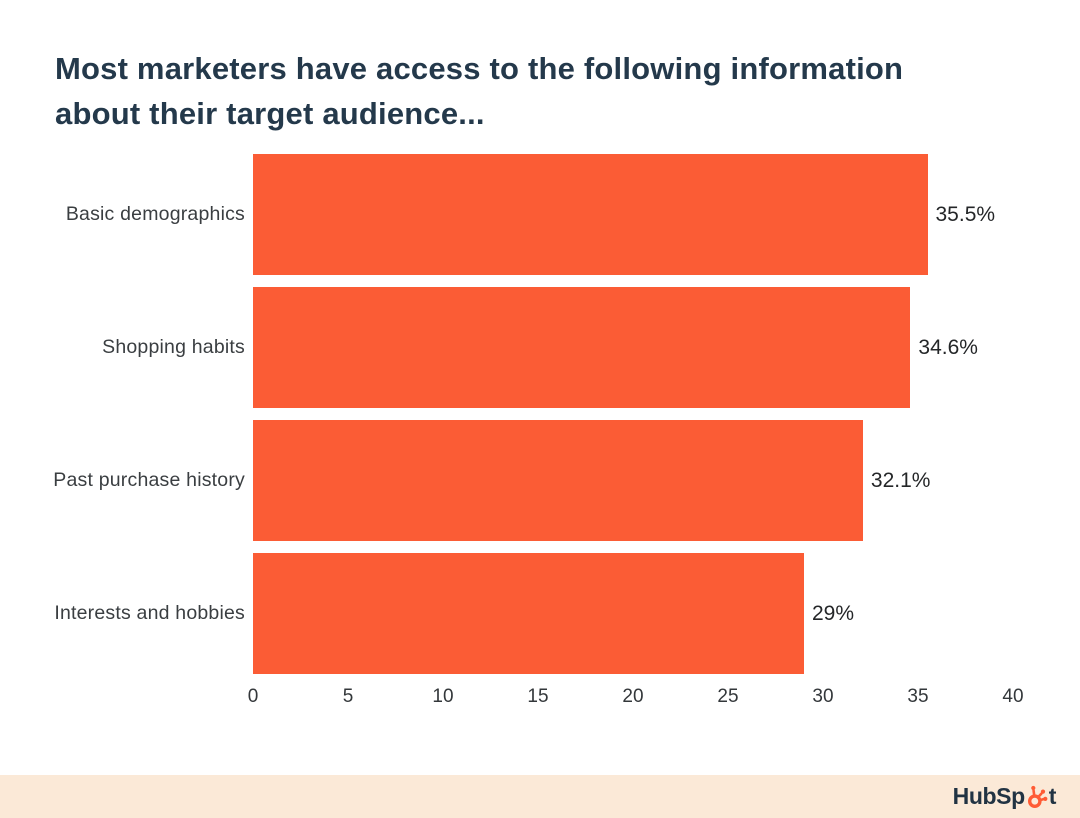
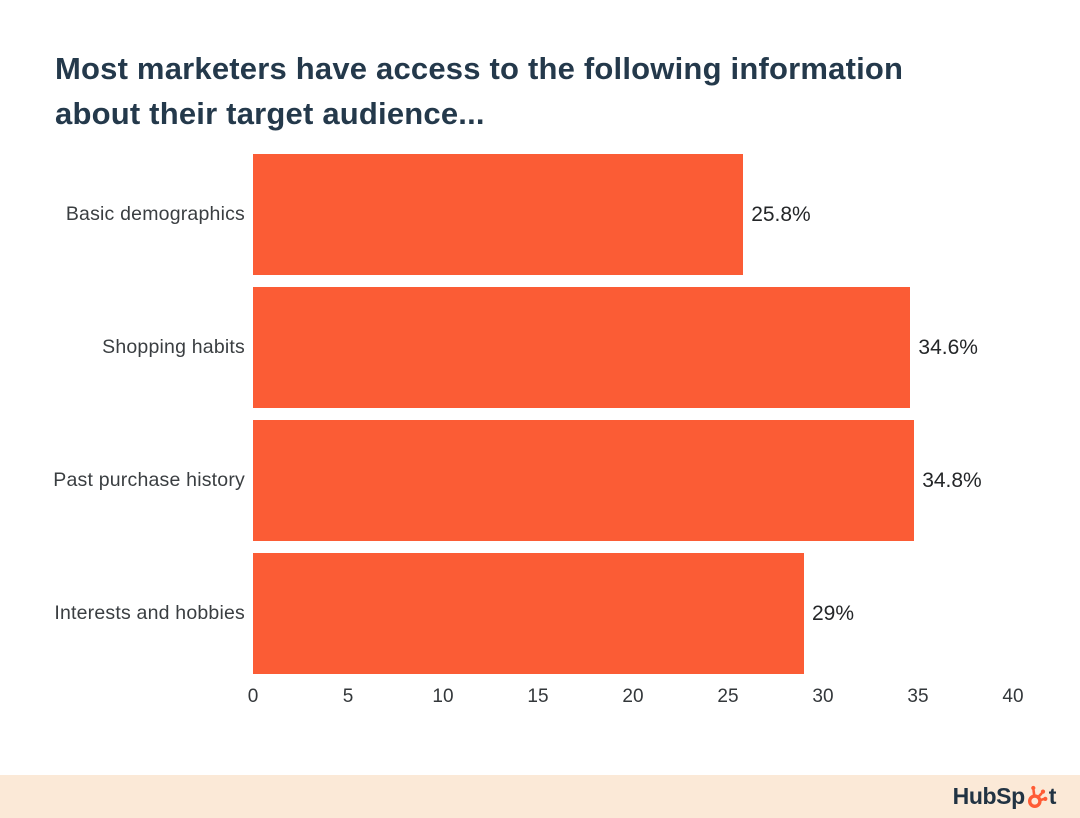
Basic demographics: 35.5% -> 25.8%
Past purchase history: 32.1% -> 34.8%
